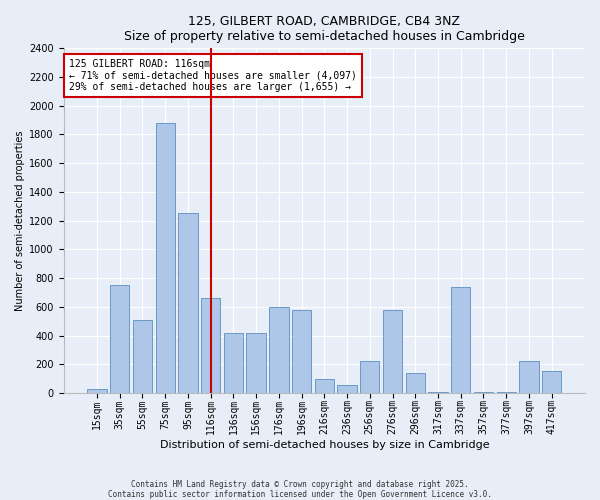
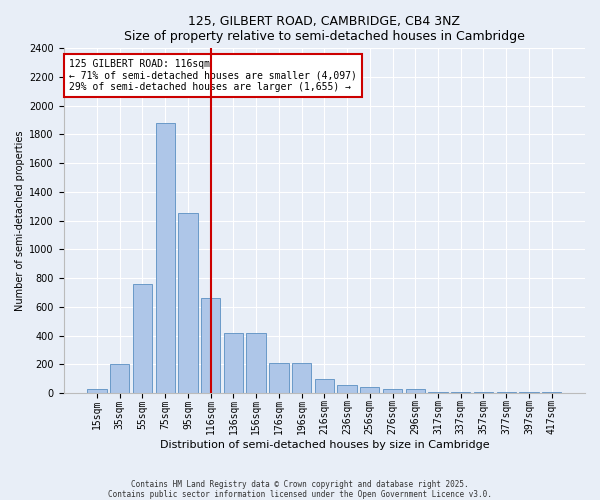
35sqm: 750 -> 200
55sqm: 510 -> 760
176sqm: 600 -> 210
196sqm: 580 -> 210
256sqm: 220 -> 40
276sqm: 580 -> 20
296sqm: 140 -> 20
337sqm: 740 -> 10
397sqm: 220 -> 0
417sqm: 150 -> 0
